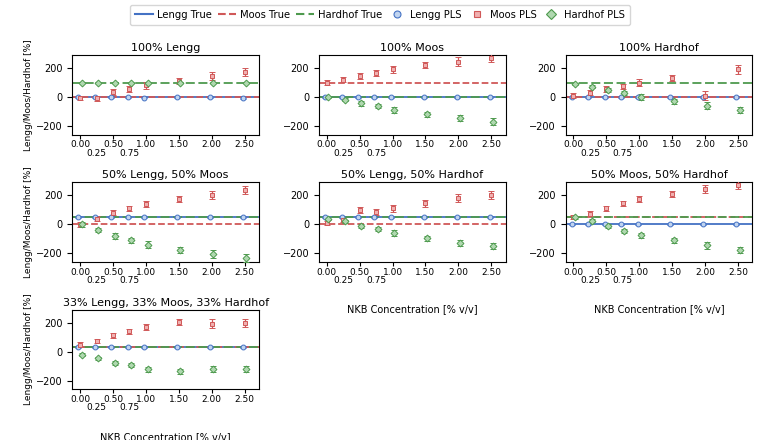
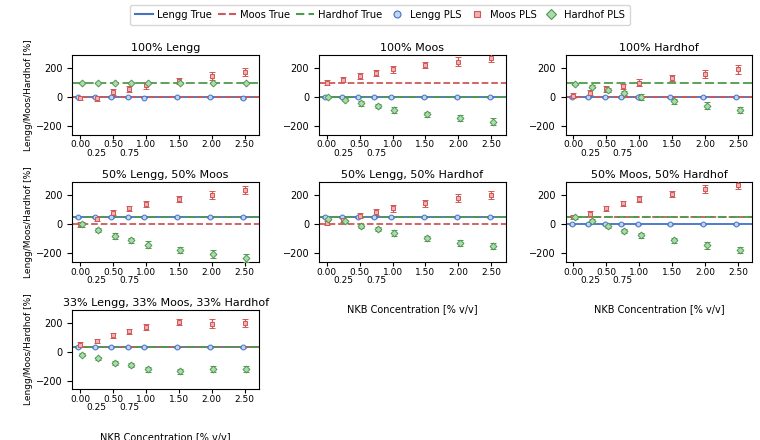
100% Hardhof/Moos PLS/2.00: 10 -> 160
50% Lengg, 50% Hardhof/Moos PLS/0.50: 100 -> 60
